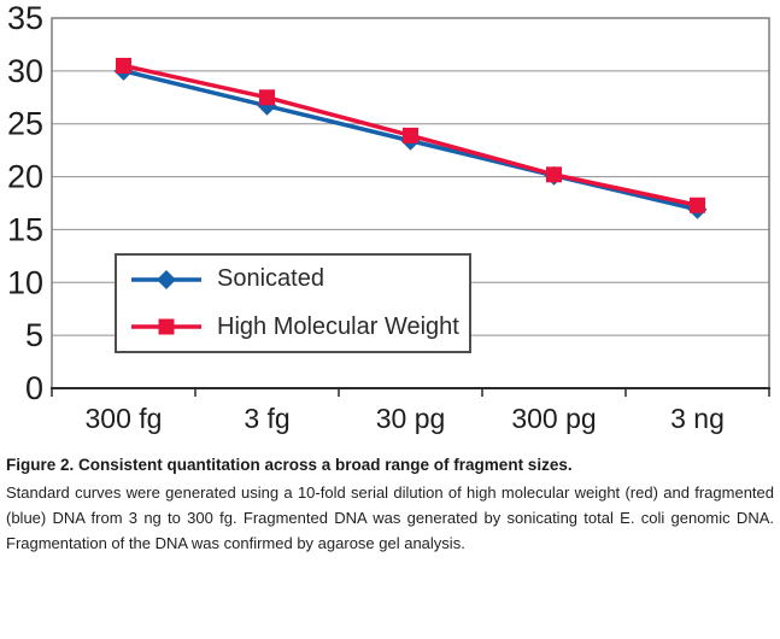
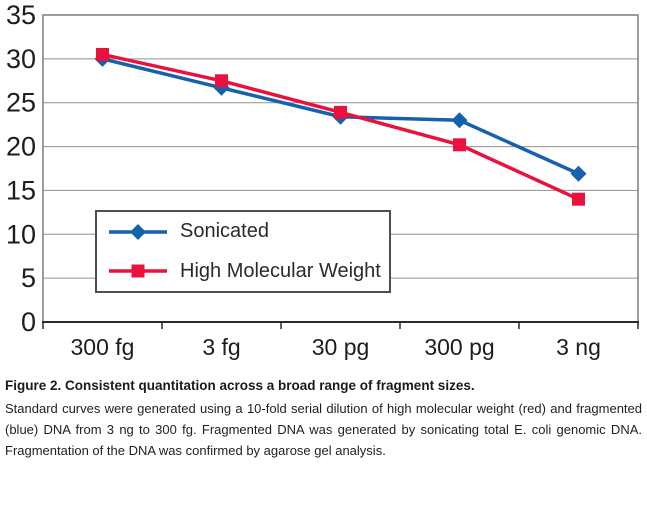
Sonicated/300 pg: 20 -> 23
High Molecular Weight/3 ng: 17 -> 14
